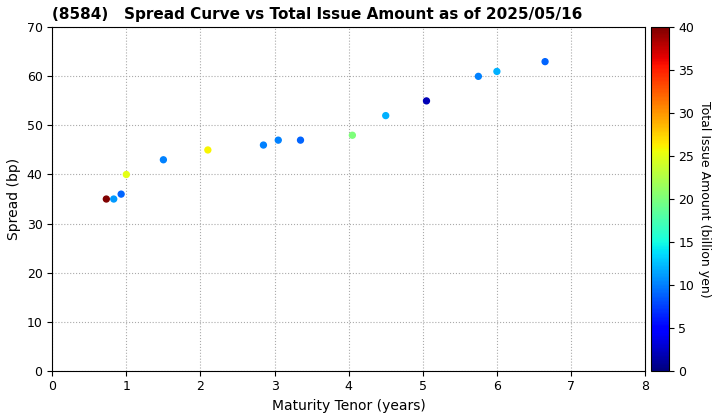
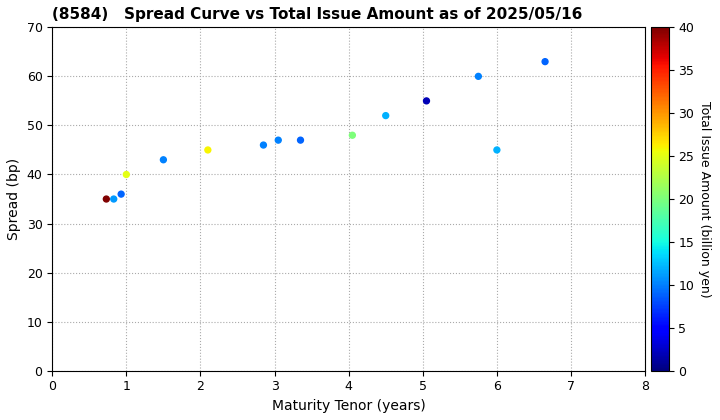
6: 61 -> 45
